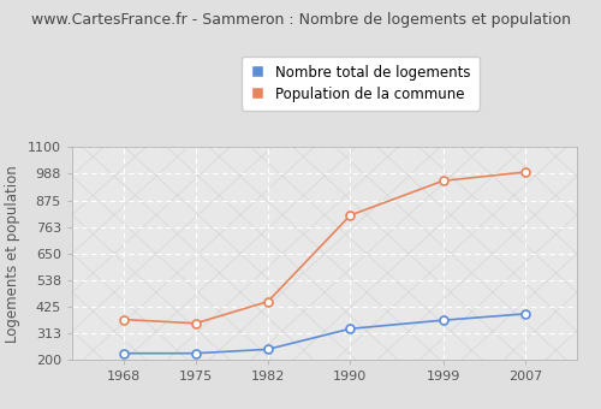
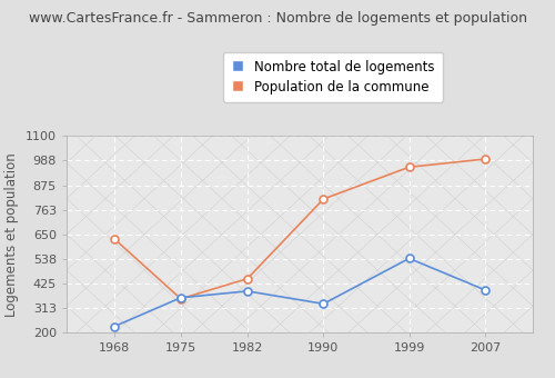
Population de la commune/1968: 370 -> 630
Nombre total de logements/1975: 230 -> 360
Nombre total de logements/1982: 240 -> 390
Nombre total de logements/1999: 370 -> 540
